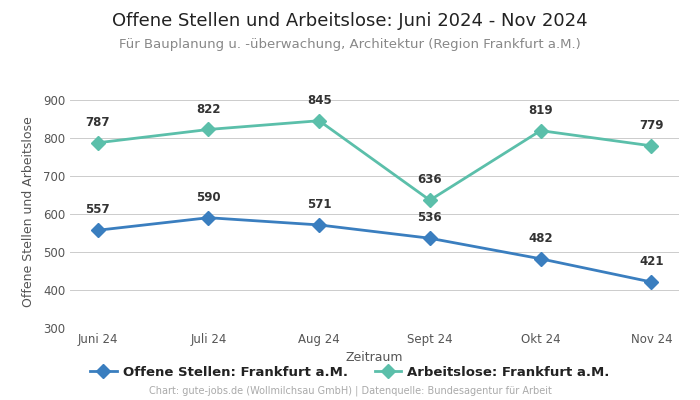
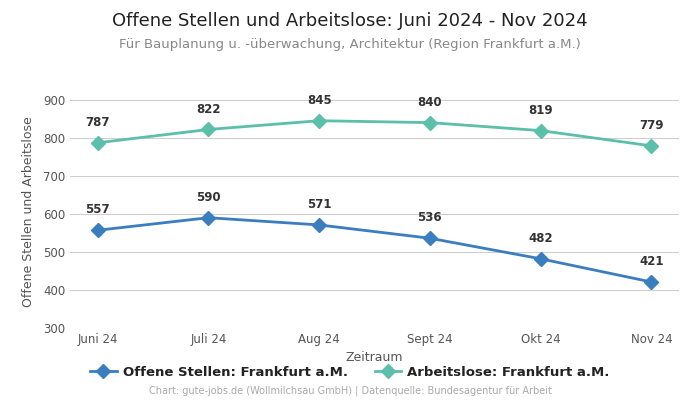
Arbeitslose: Frankfurt a.M./Sept 24: 636 -> 840
